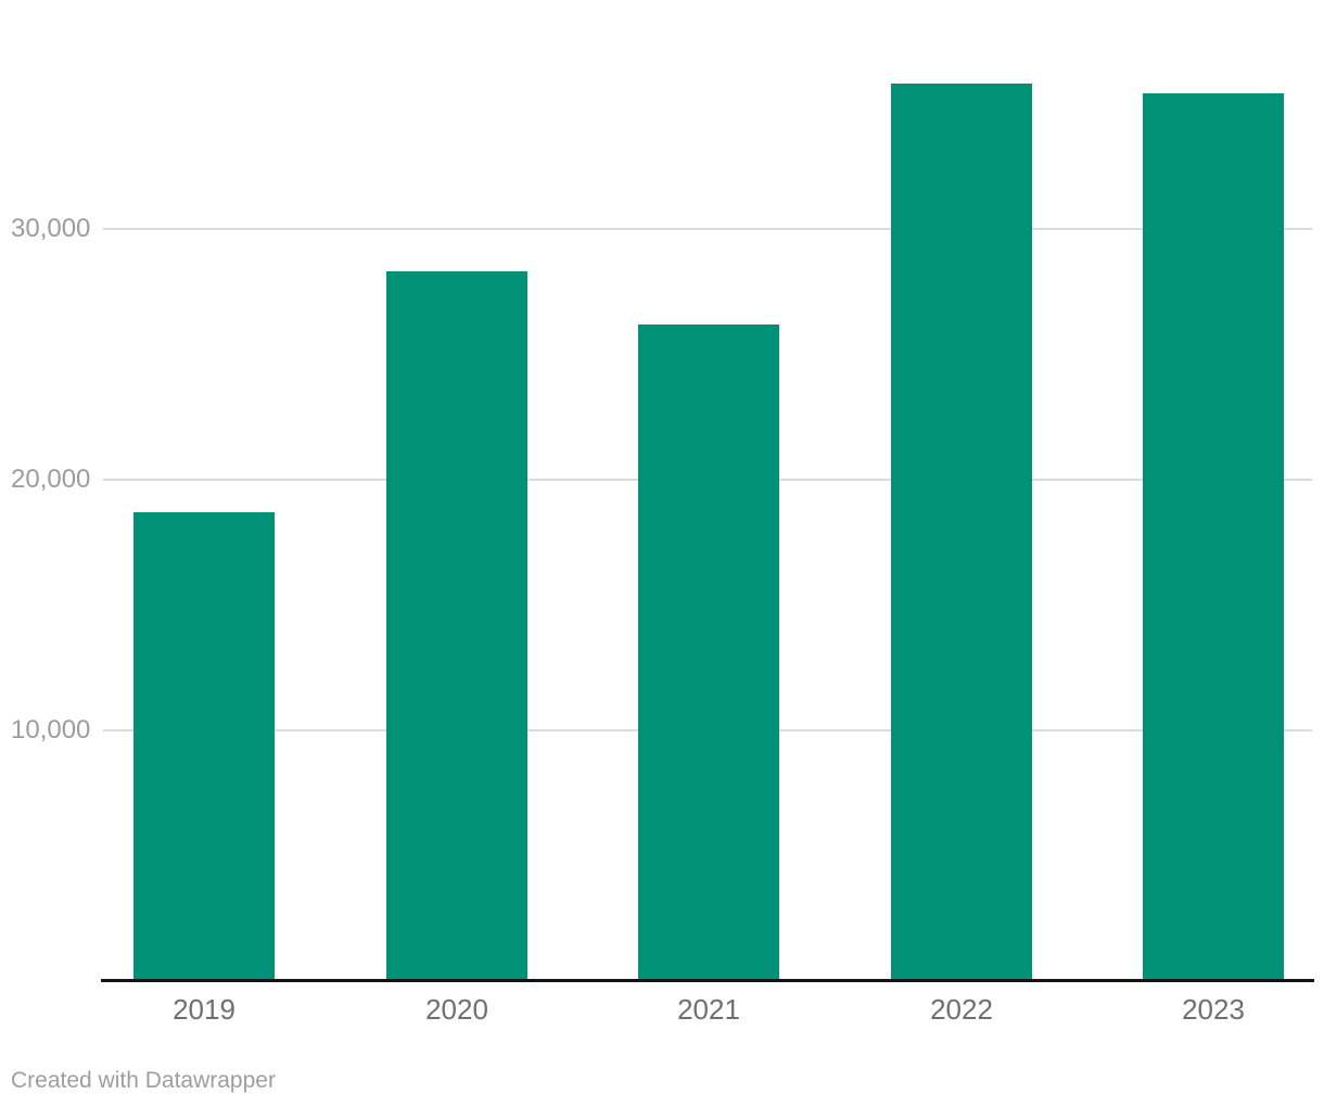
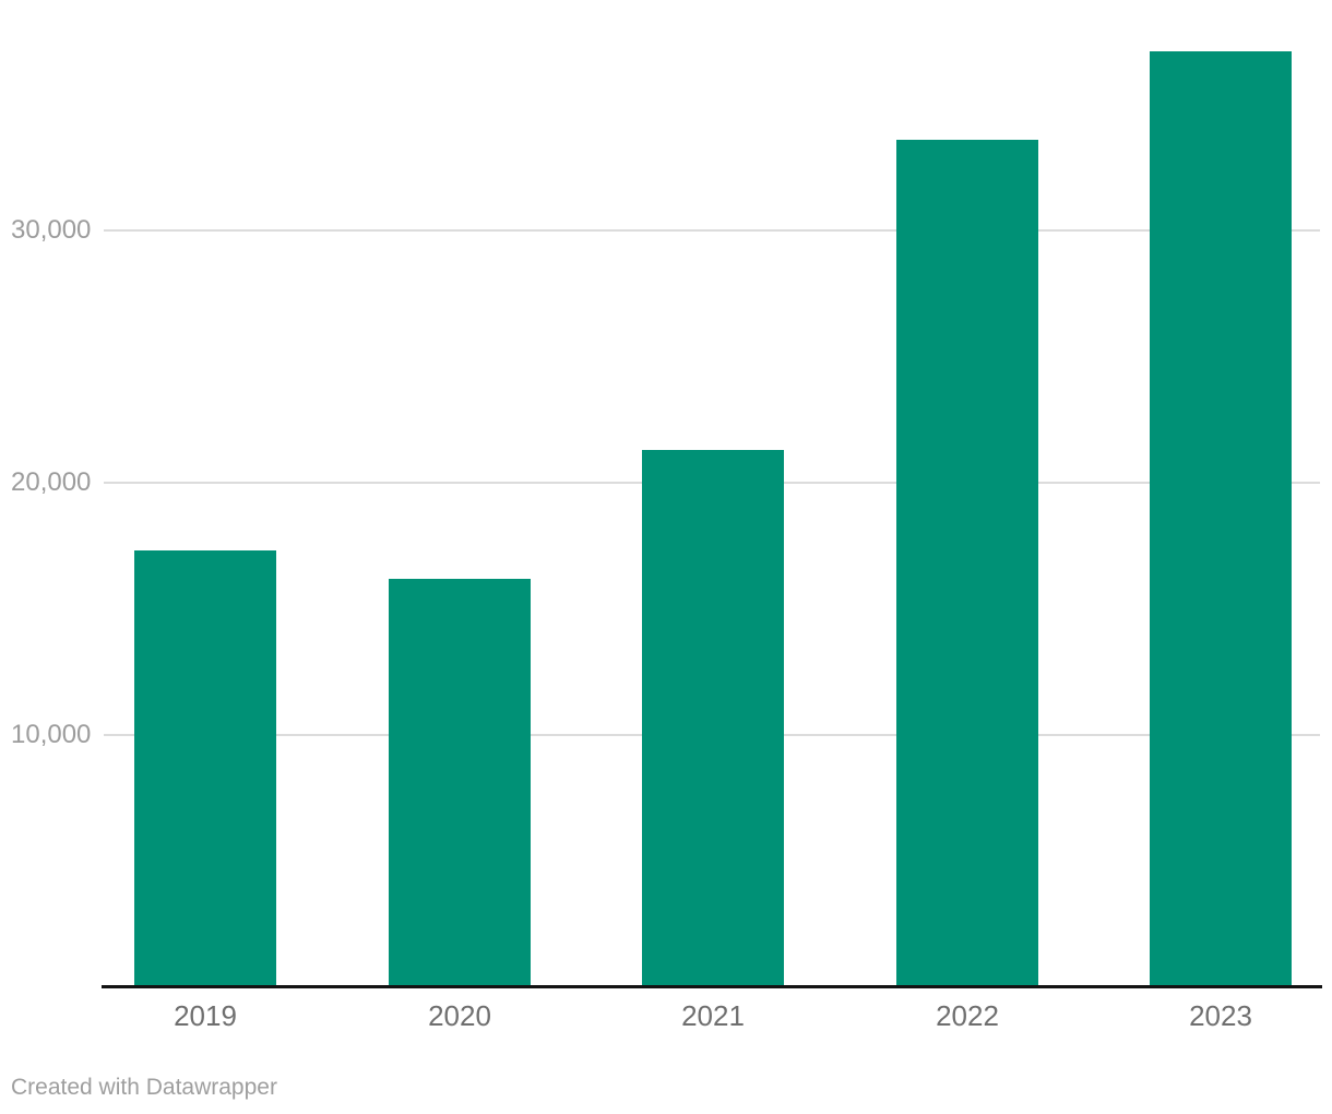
2019: 18700 -> 17300
2020: 28300 -> 16200
2021: 26200 -> 21300
2022: 35800 -> 33600
2023: 35400 -> 37100
